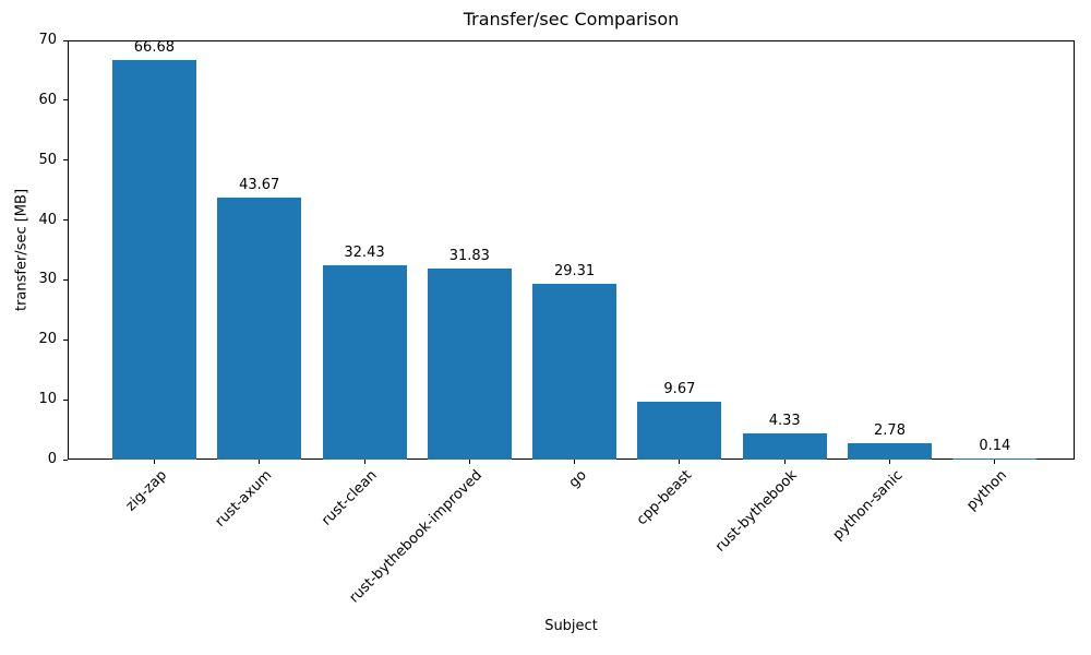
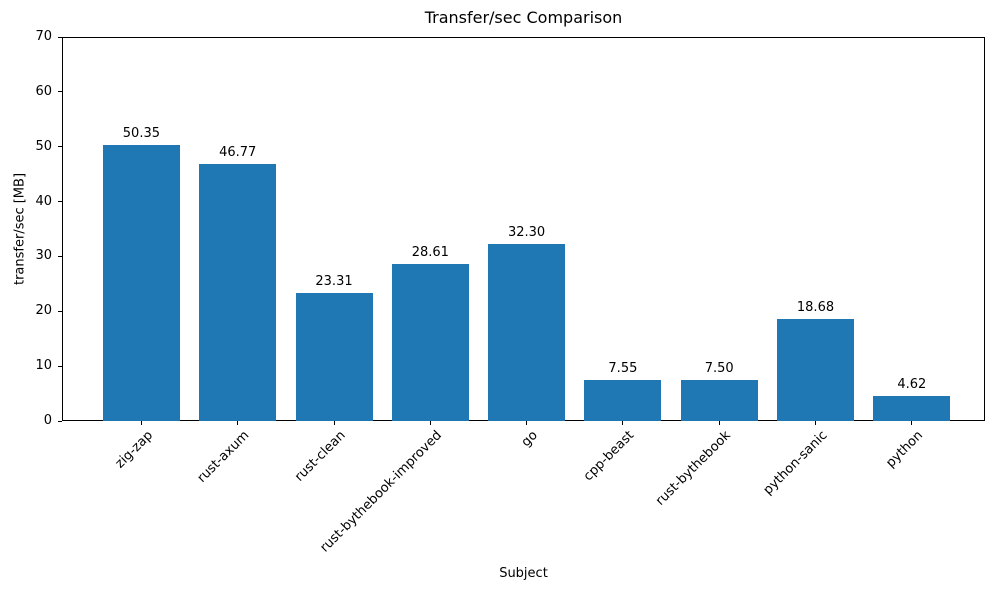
zig-zap: 66.68 -> 50.35
rust-axum: 43.67 -> 46.77
rust-clean: 32.43 -> 23.31
rust-bythebook-improved: 31.83 -> 28.61
go: 29.31 -> 32.30
cpp-beast: 9.67 -> 7.55
rust-bythebook: 4.33 -> 7.50
python-sanic: 2.78 -> 18.68
python: 0.14 -> 4.62
